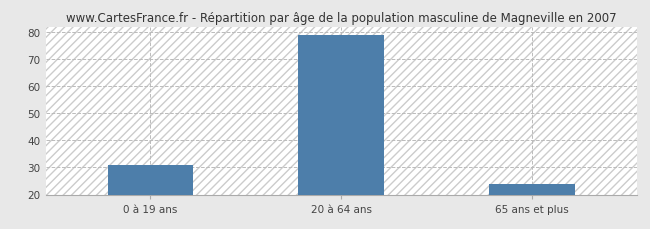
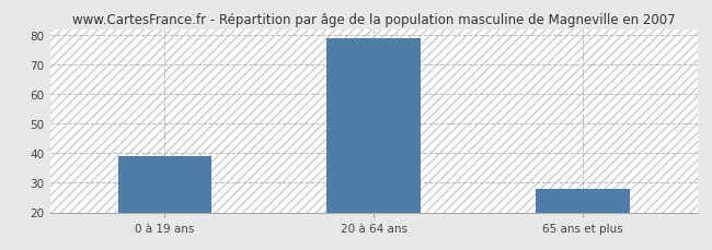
0 à 19 ans: 31 -> 39
65 ans et plus: 24 -> 28
